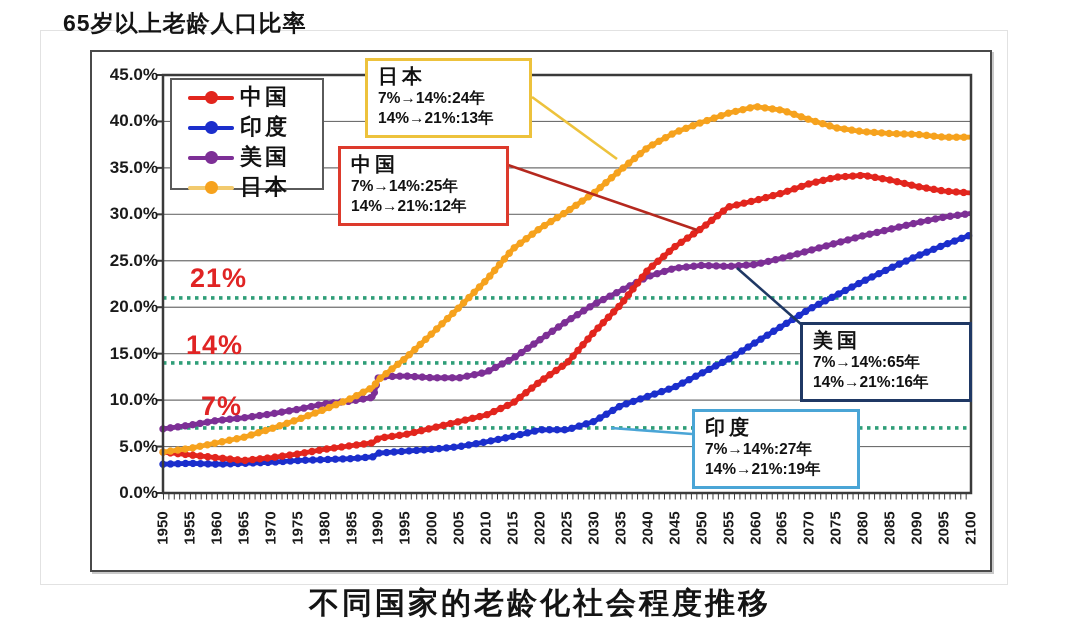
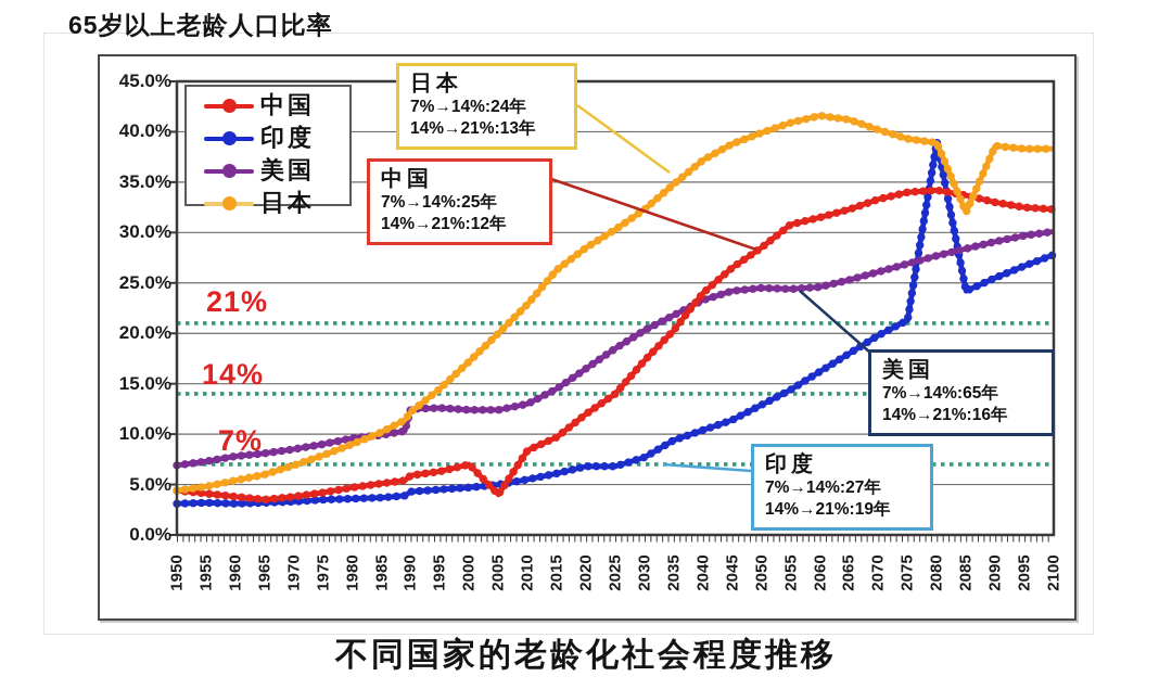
中国/2005: 8% -> 4%
印度/2080: 23% -> 39%
日本/2085: 39% -> 32%
